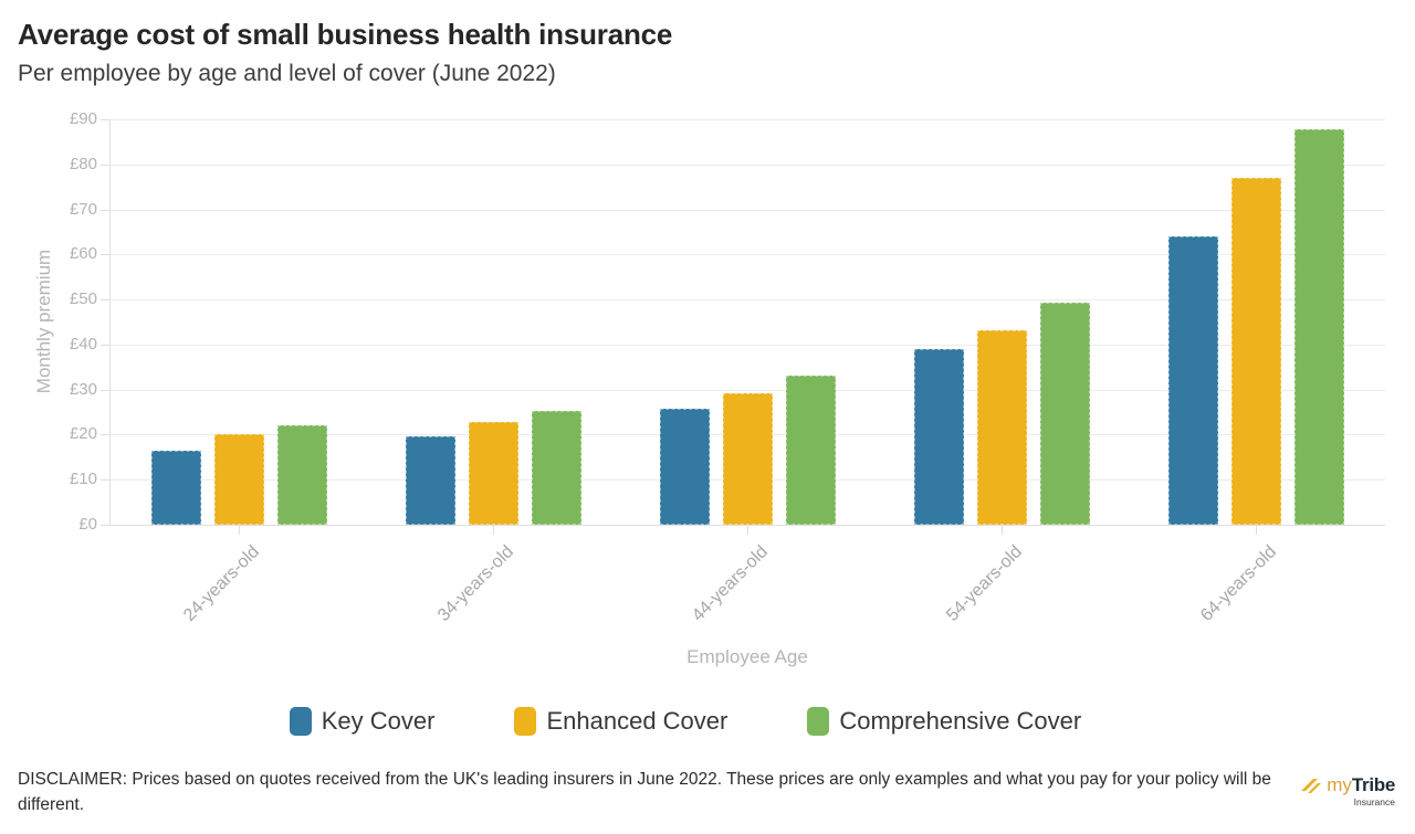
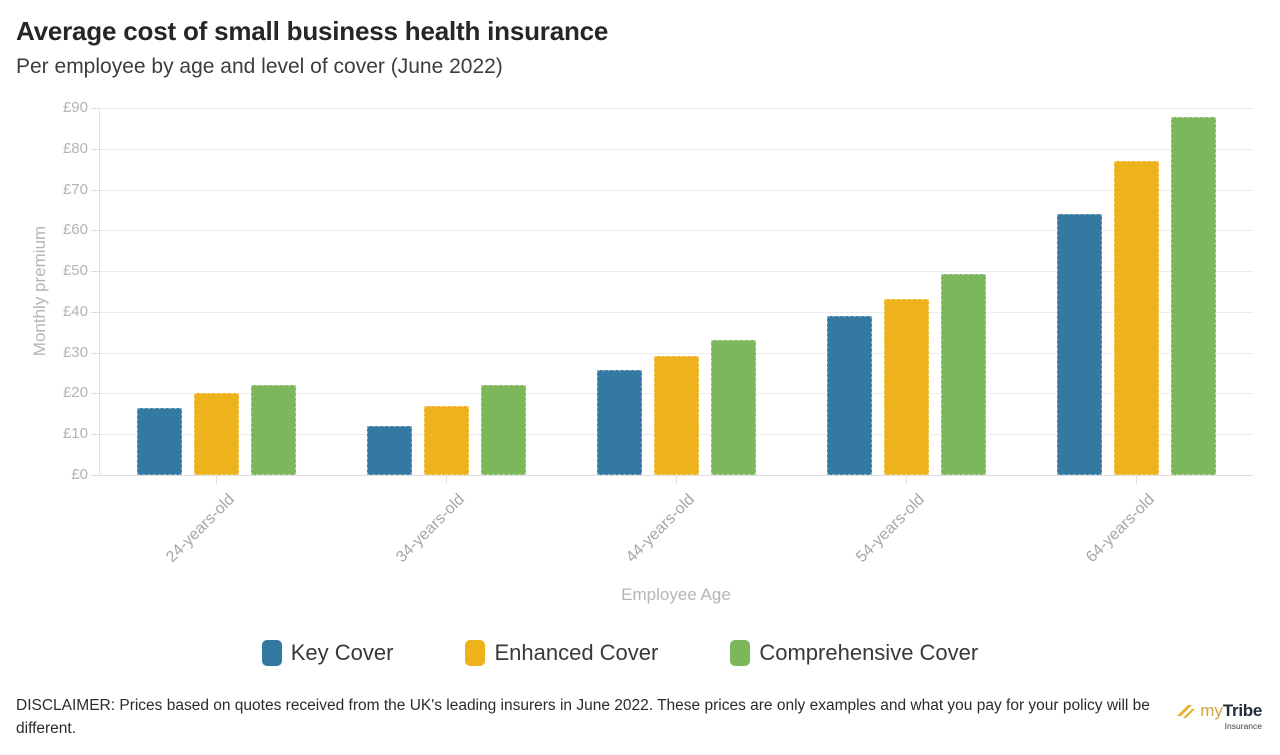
Key Cover/34-years-old: £20 -> £12
Enhanced Cover/34-years-old: £23 -> £17
Comprehensive Cover/34-years-old: £25 -> £22
